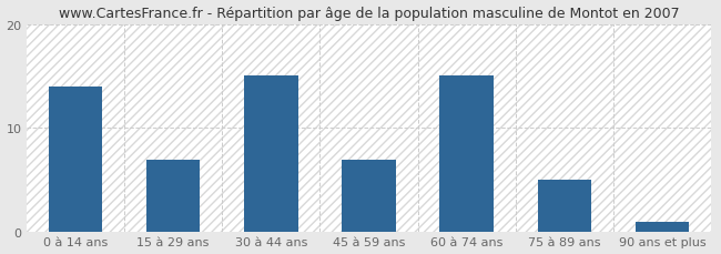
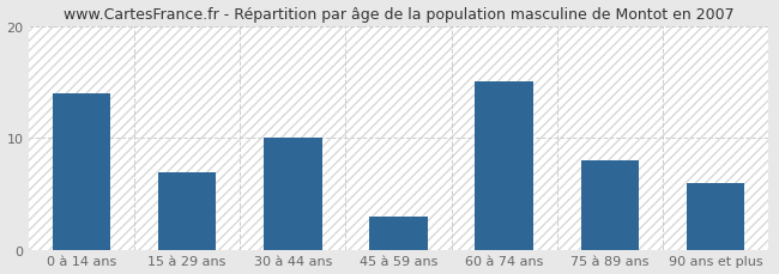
30 à 44 ans: 15 -> 10
45 à 59 ans: 7 -> 3
75 à 89 ans: 5 -> 8
90 ans et plus: 1 -> 6
